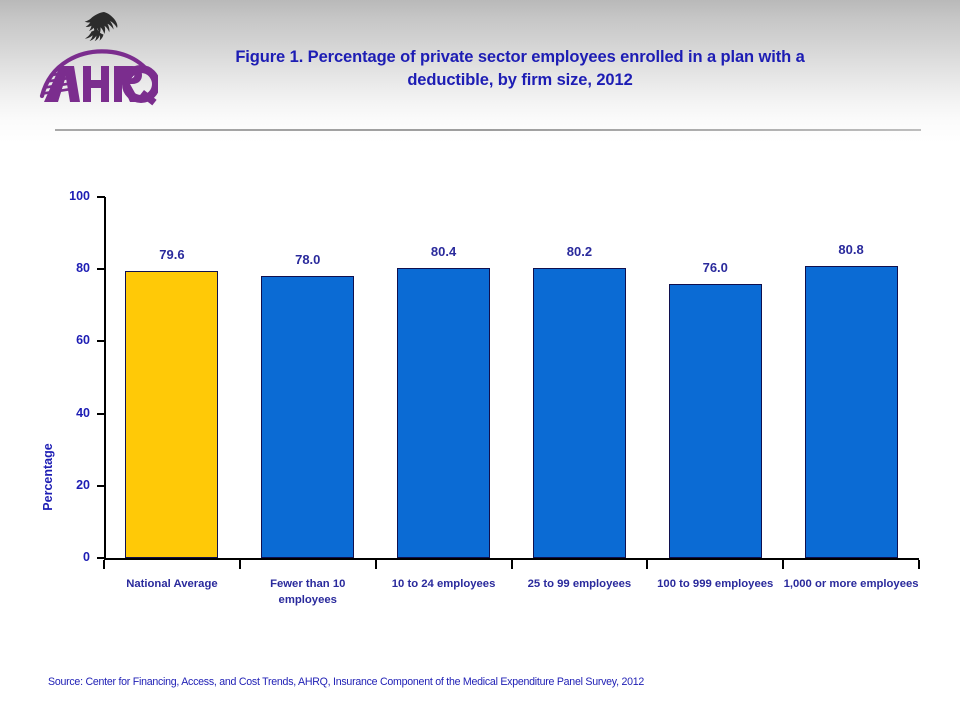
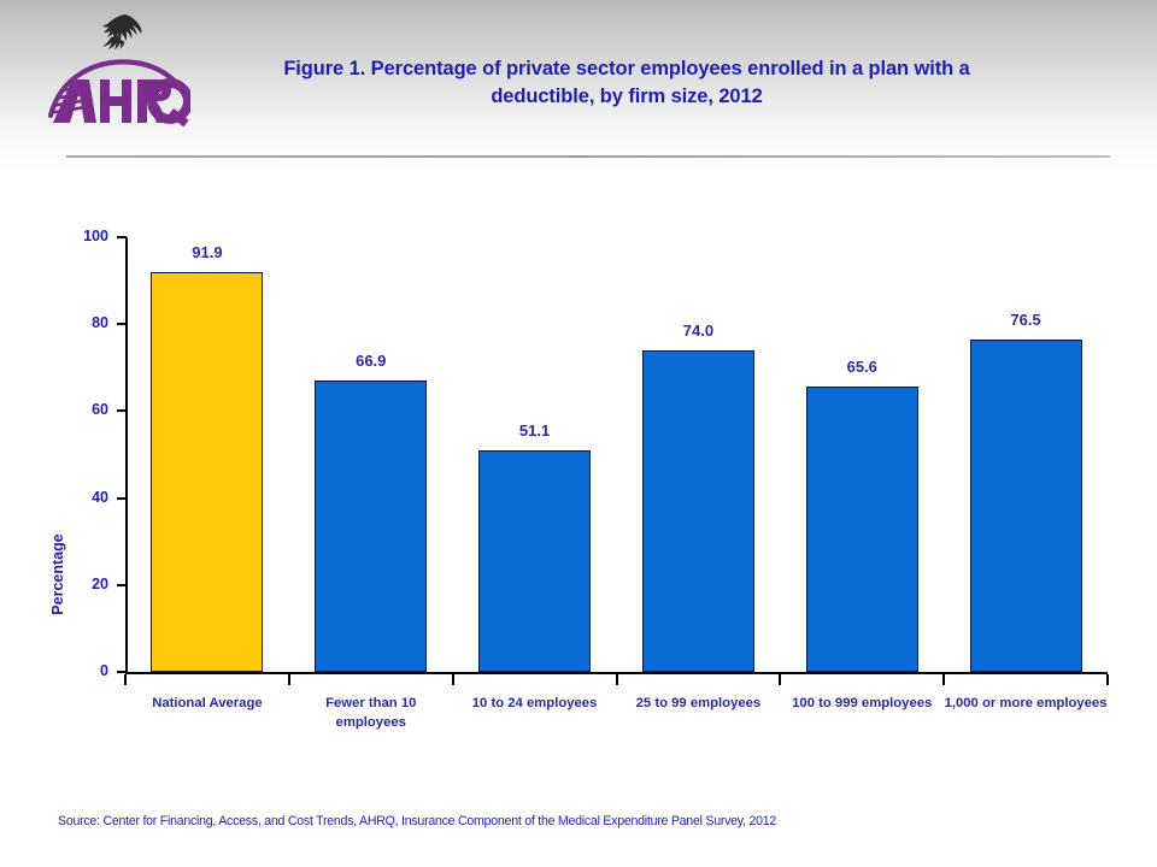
National Average: 79.6 -> 91.9
Fewer than 10 employees: 78.0 -> 66.9
10 to 24 employees: 80.4 -> 51.1
25 to 99 employees: 80.2 -> 74.0
100 to 999 employees: 76.0 -> 65.6
1,000 or more employees: 80.8 -> 76.5
